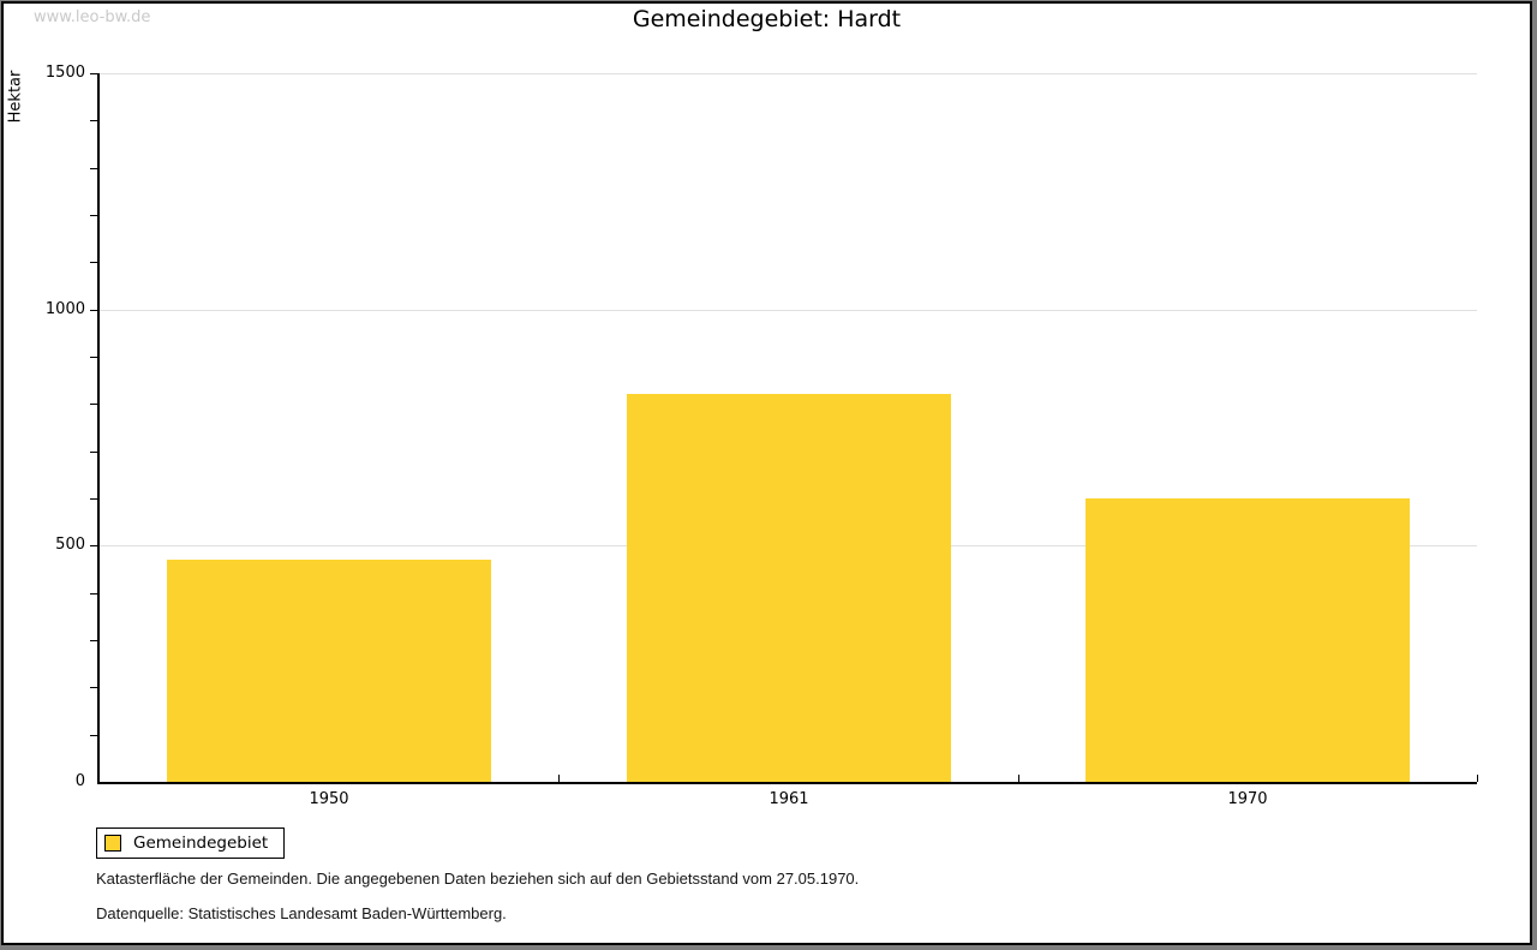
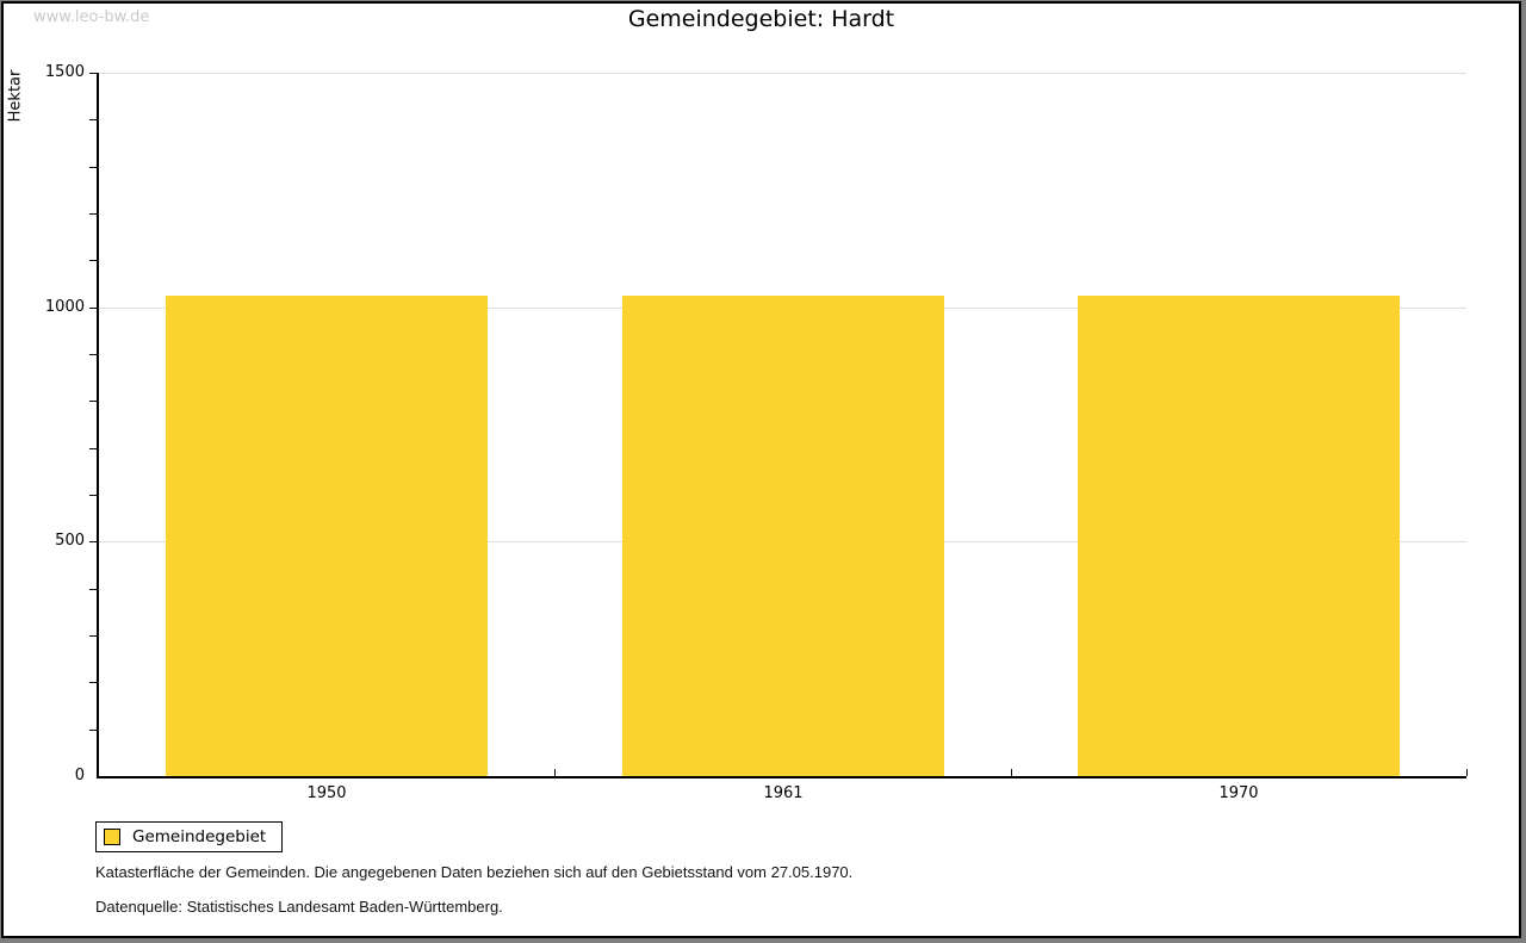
1950: 470 -> 1020
1961: 820 -> 1020
1970: 600 -> 1020
